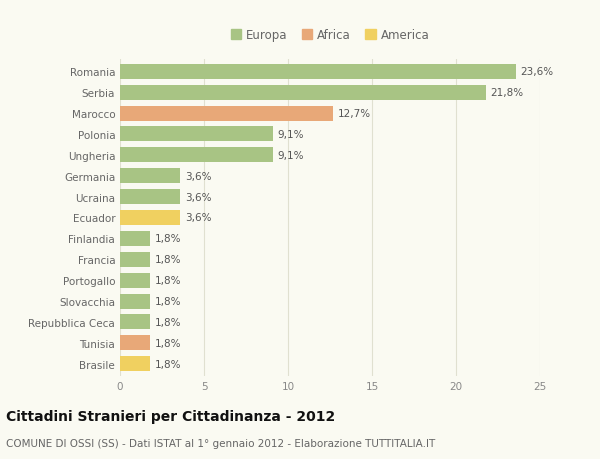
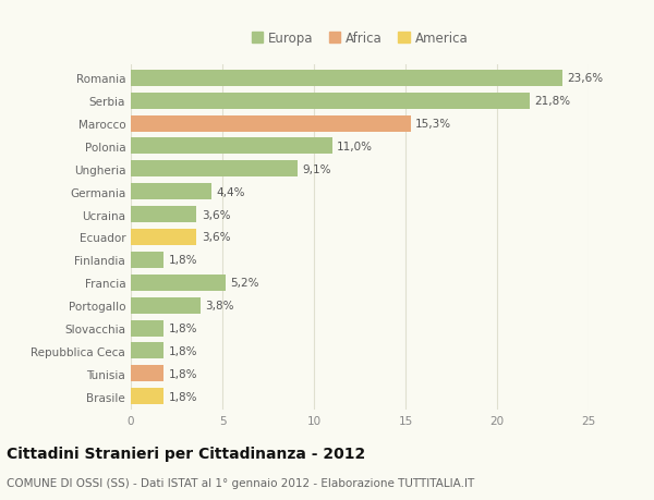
Marocco: 12,7% -> 15,3%
Polonia: 9,1% -> 11,0%
Germania: 3,6% -> 4,4%
Francia: 1,8% -> 5,2%
Portogallo: 1,8% -> 3,8%
